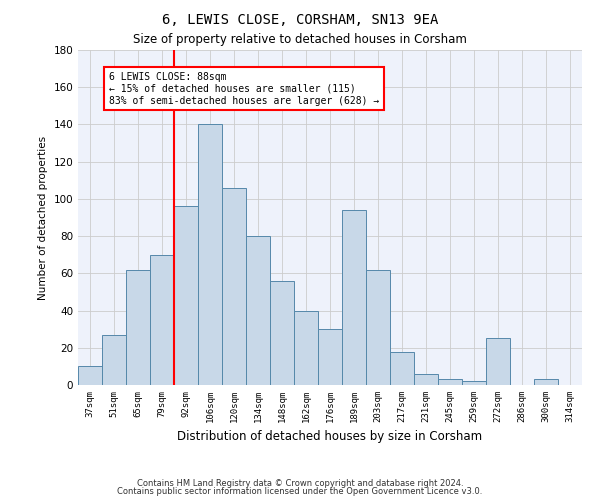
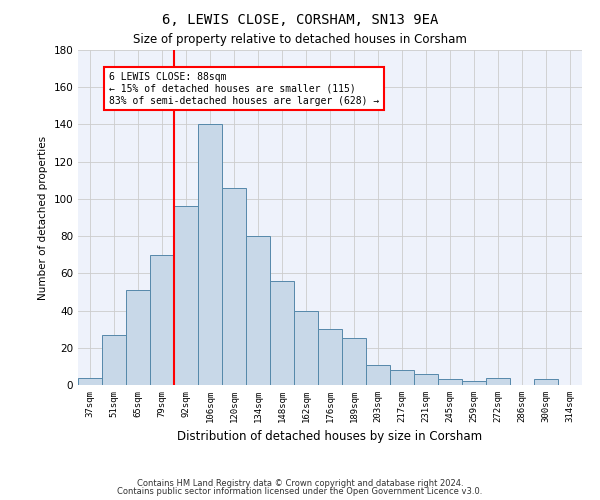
37sqm: 10 -> 4
65sqm: 62 -> 51
189sqm: 94 -> 25
203sqm: 62 -> 11
217sqm: 18 -> 8
272sqm: 25 -> 4
